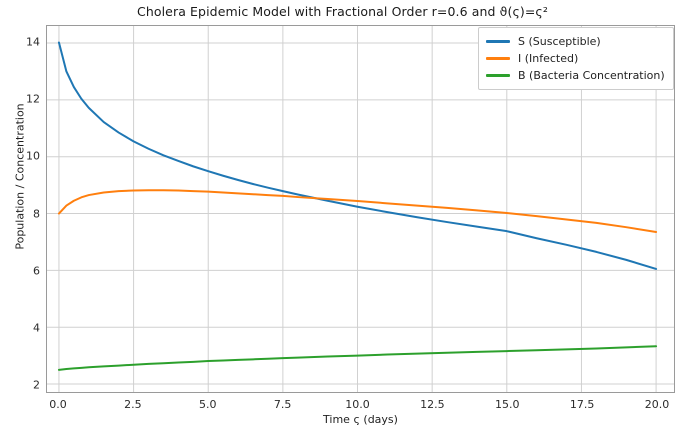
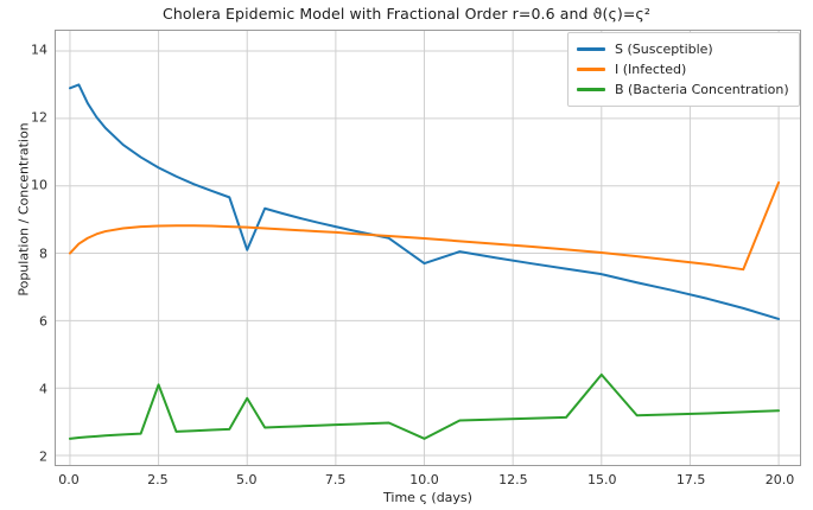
S (Susceptible)/0.0: 14.0 -> 12.9
B (Bacteria Concentration)/2.5: 2.7 -> 4.1
S (Susceptible)/5.0: 9.5 -> 8.1
B (Bacteria Concentration)/5.0: 2.8 -> 3.7
S (Susceptible)/10.0: 8.2 -> 7.7
B (Bacteria Concentration)/10.0: 3.0 -> 2.5
B (Bacteria Concentration)/15.0: 3.2 -> 4.4
I (Infected)/20.0: 7.3 -> 10.1
